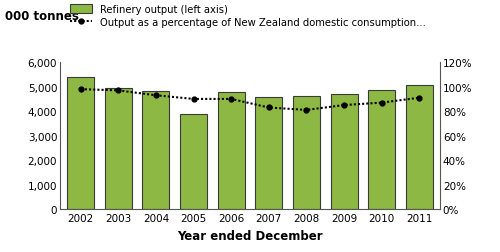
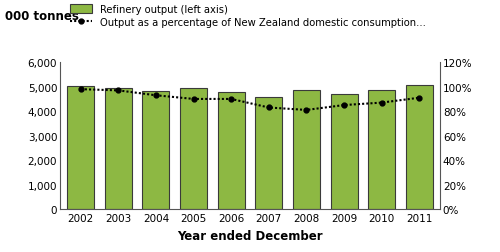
Refinery output (left axis)/2002: 5,400 -> 5,020
Refinery output (left axis)/2005: 3,900 -> 4,930
Refinery output (left axis)/2008: 4,600 -> 4,870
